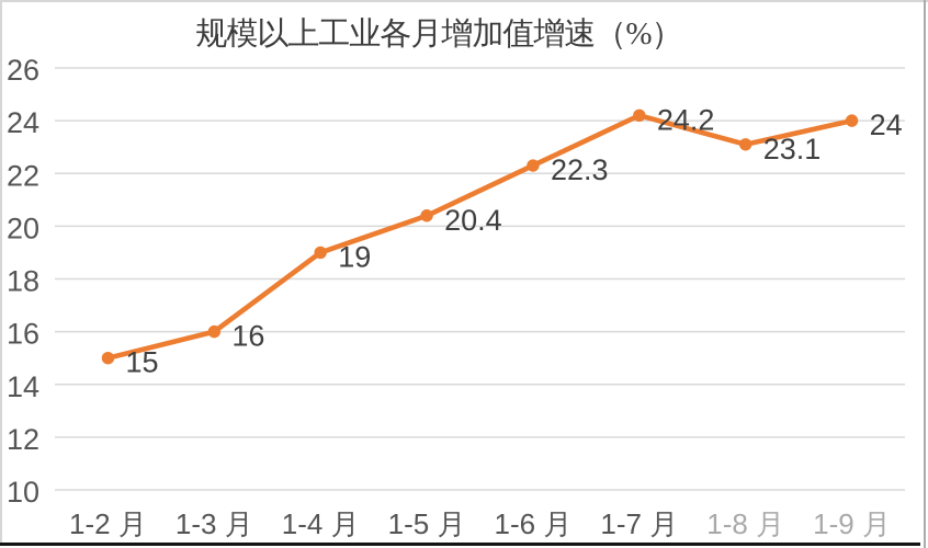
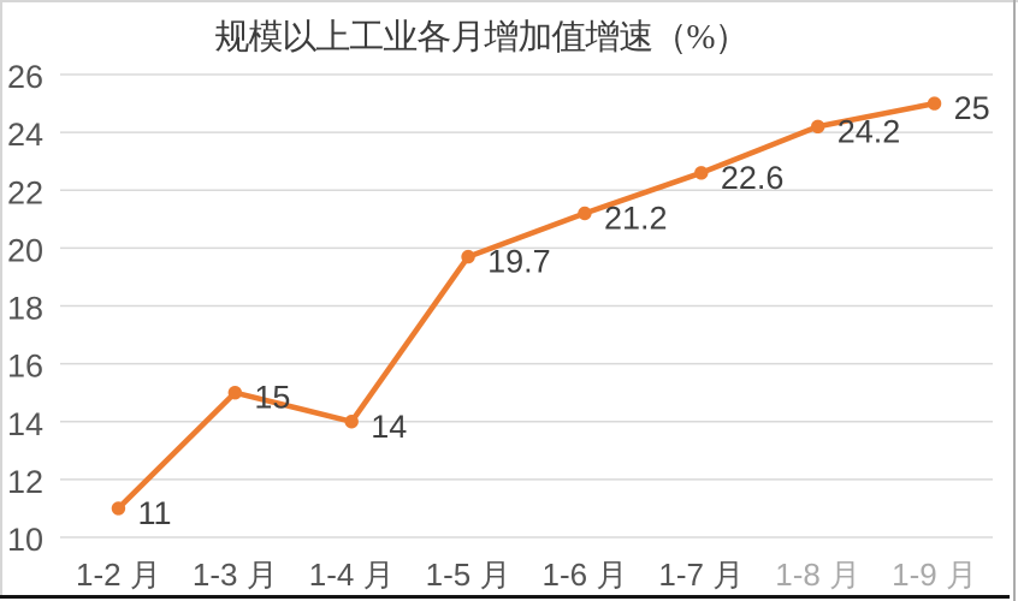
1-2 月: 15 -> 11
1-3 月: 16 -> 15
1-4 月: 19 -> 14
1-5 月: 20.4 -> 19.7
1-6 月: 22.3 -> 21.2
1-7 月: 24.2 -> 22.6
1-8 月: 23.1 -> 24.2
1-9 月: 24 -> 25
